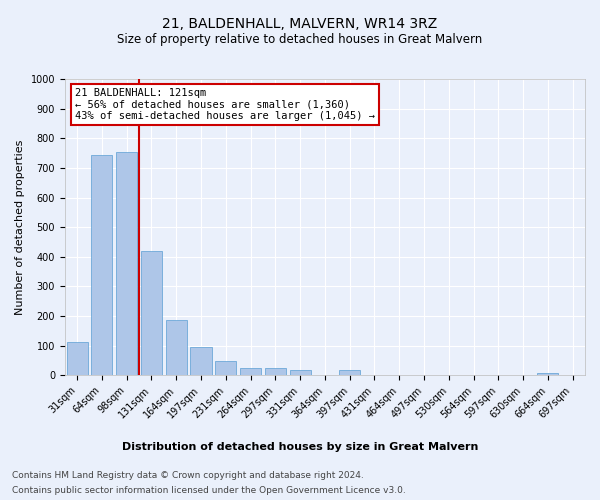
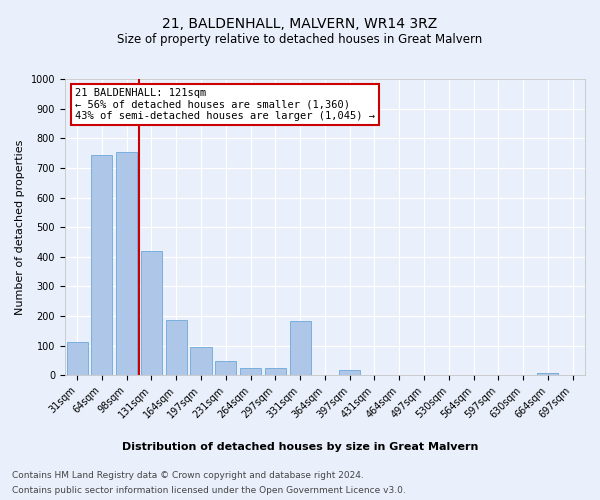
331sqm: 17 -> 185
